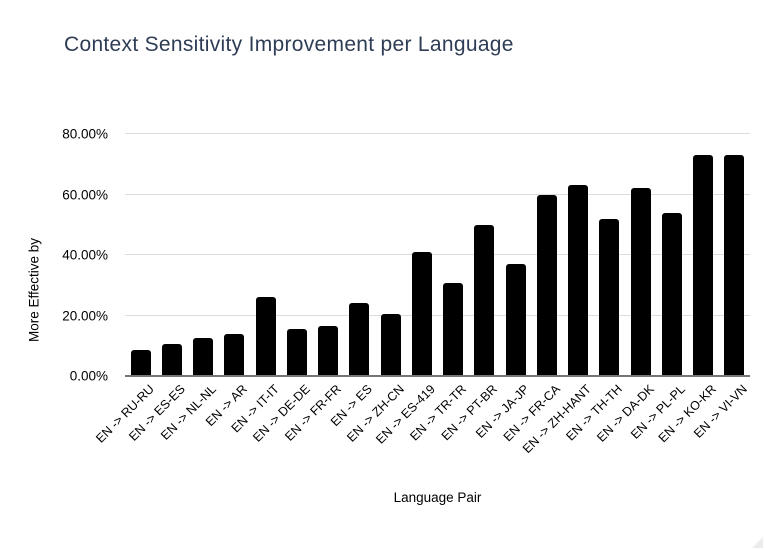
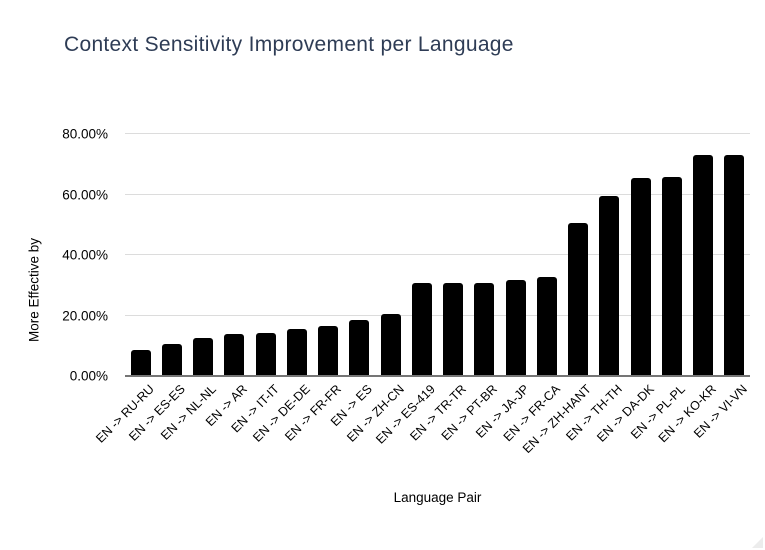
EN -> IT-IT: 26% -> 14%
EN -> ES: 24% -> 18%
EN -> ES-419: 41% -> 31%
EN -> PT-BR: 50% -> 31%
EN -> JA-JP: 37% -> 32%
EN -> FR-CA: 60% -> 33%
EN -> ZH-HANT: 63% -> 51%
EN -> TH-TH: 52% -> 60%
EN -> DA-DK: 62% -> 66%
EN -> PL-PL: 54% -> 66%
